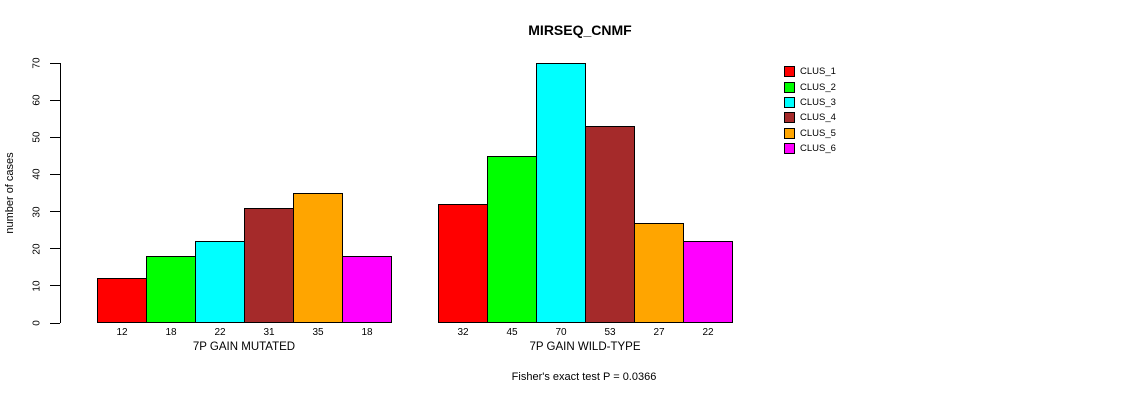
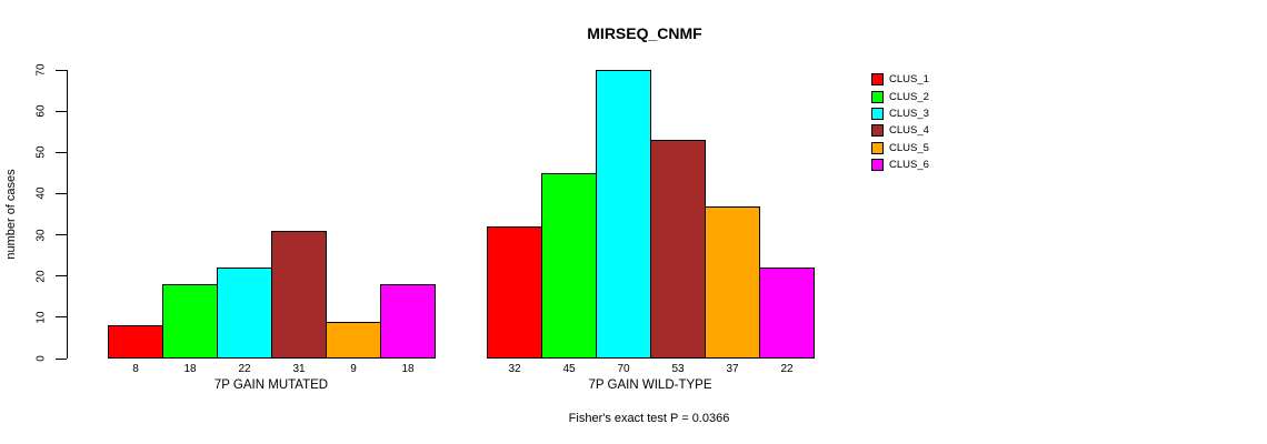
CLUS_1/7P GAIN MUTATED: 12 -> 8
CLUS_5/7P GAIN MUTATED: 35 -> 9
CLUS_5/7P GAIN WILD-TYPE: 27 -> 37
